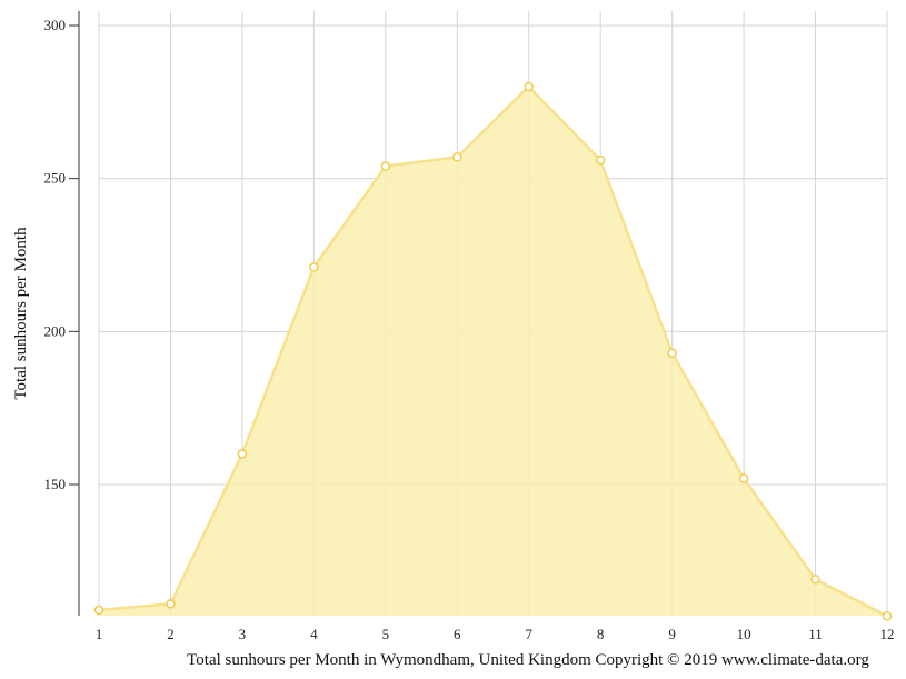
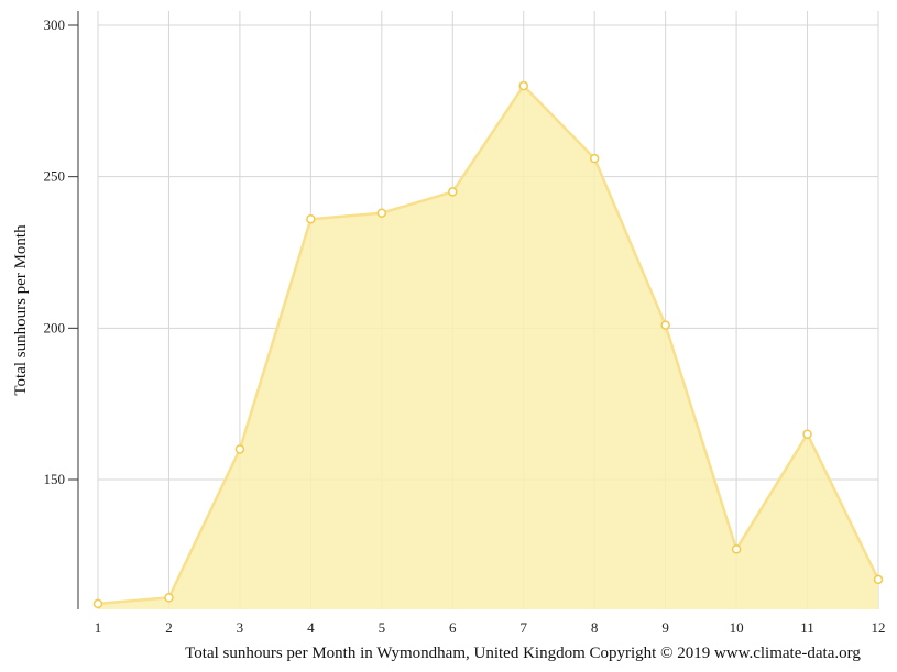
4: 221 -> 236
5: 254 -> 238
6: 257 -> 245
9: 193 -> 201
10: 152 -> 127
11: 119 -> 165
12: 107 -> 117
